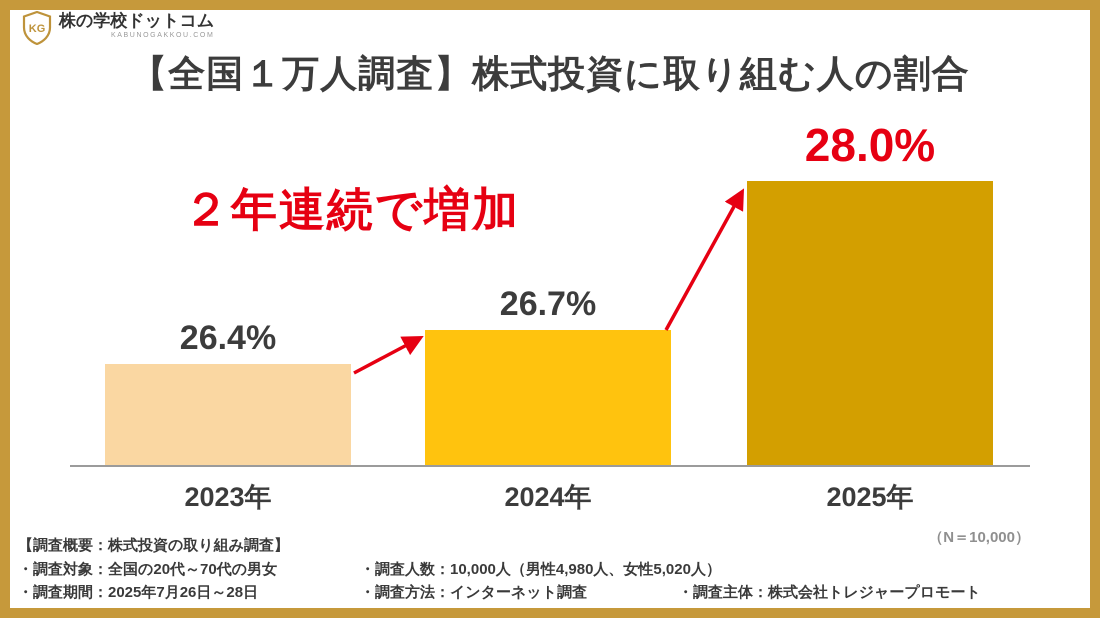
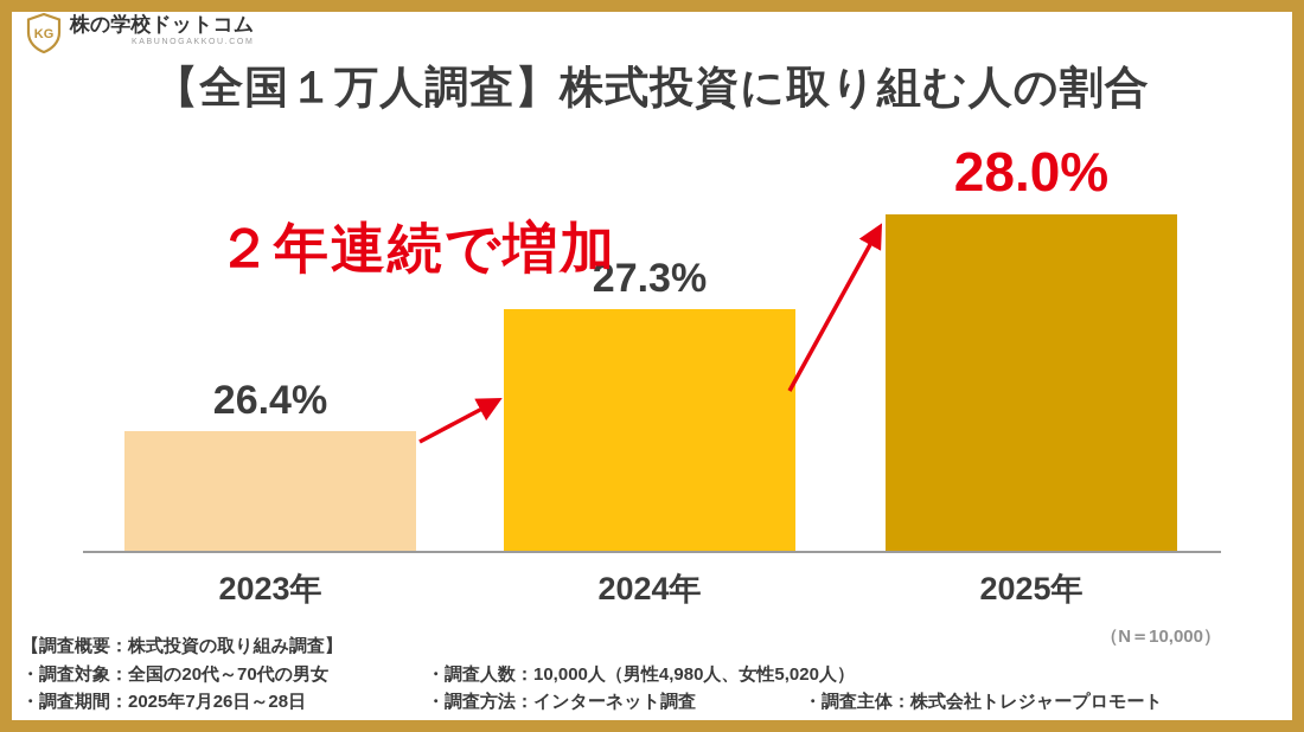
2024年: 26.7% -> 27.3%
